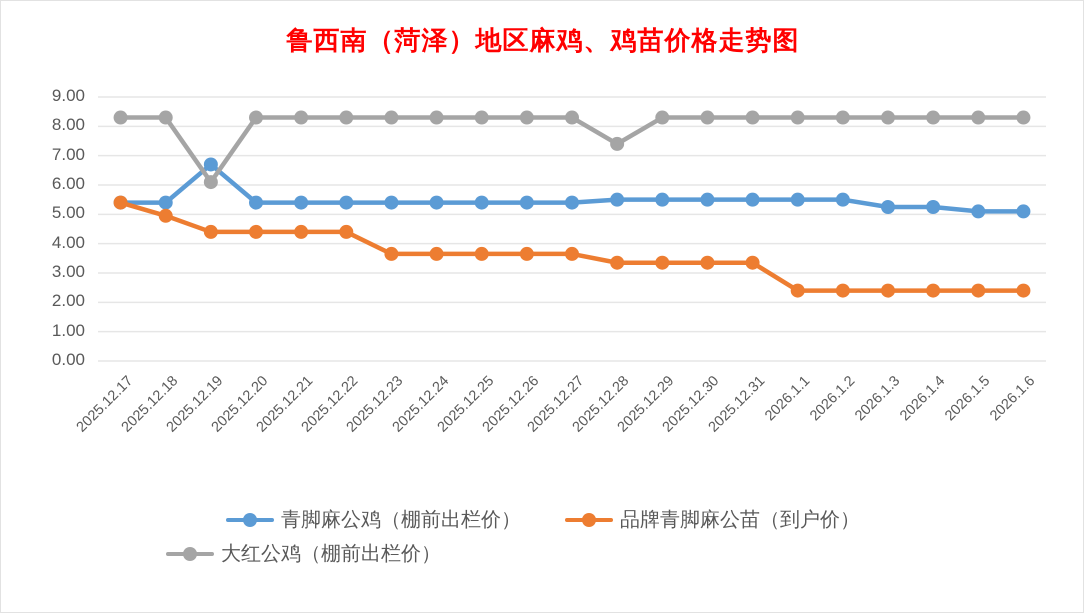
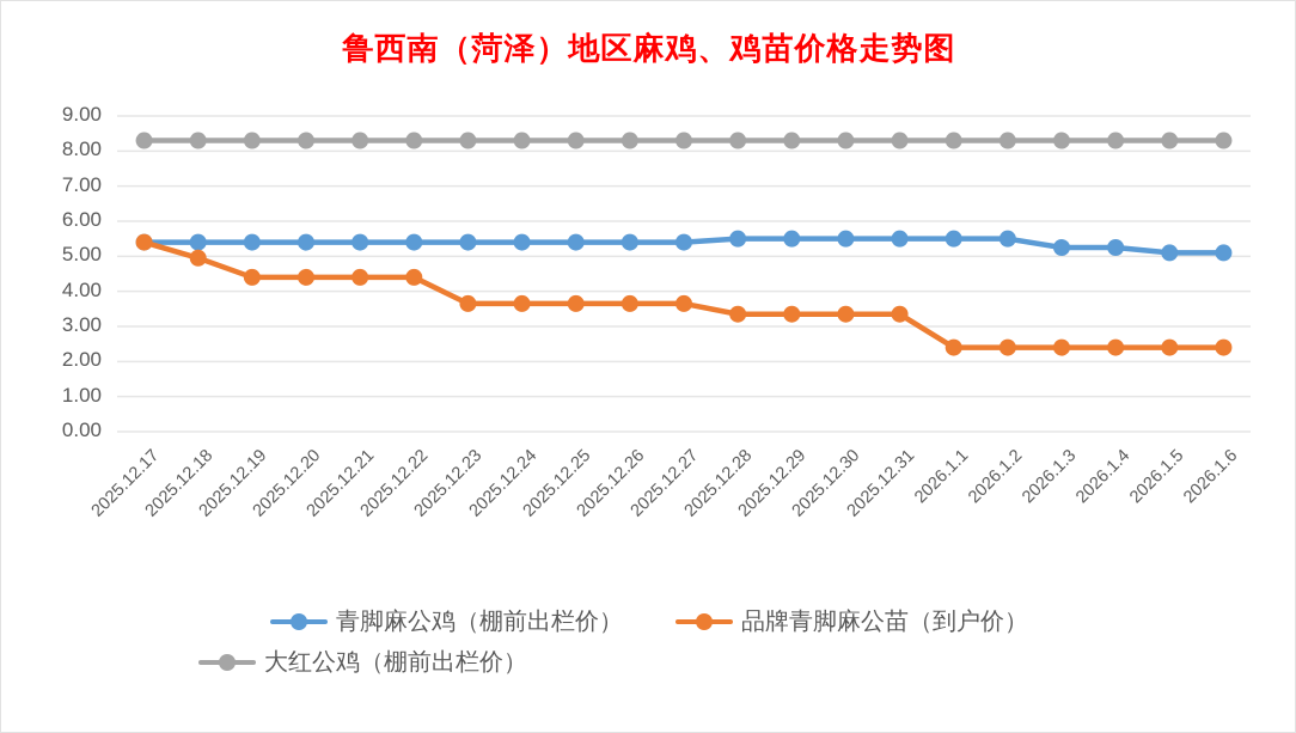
青脚麻公鸡（棚前出栏价）/2025.12.19: 6.7 -> 5.4
大红公鸡（棚前出栏价）/2025.12.19: 6.1 -> 8.3
大红公鸡（棚前出栏价）/2025.12.28: 7.4 -> 8.3
